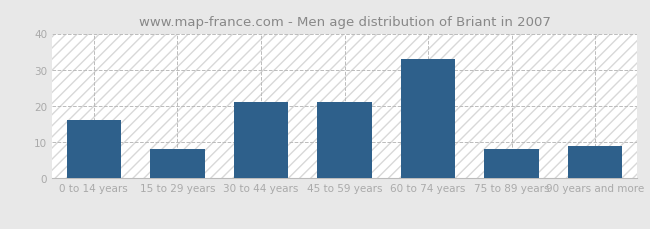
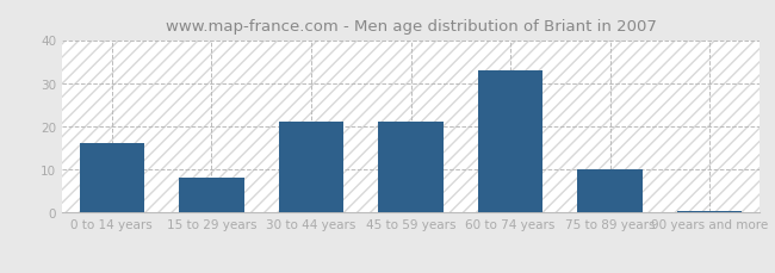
75 to 89 years: 8.0 -> 10.0
90 years and more: 9.0 -> 0.5
